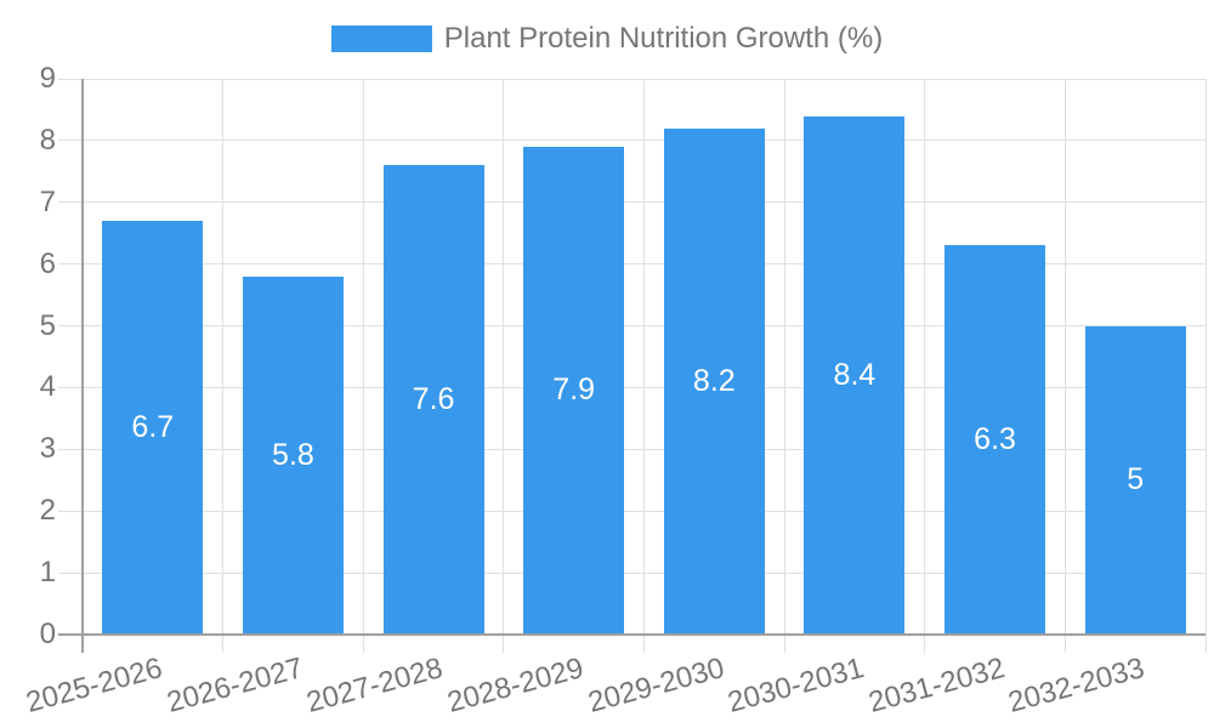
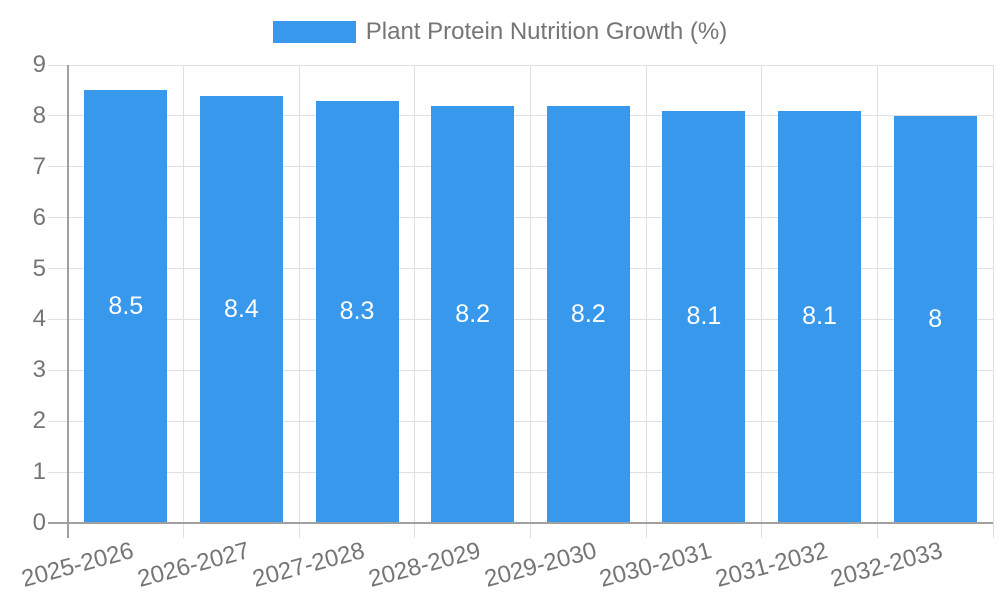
2025-2026: 6.7 -> 8.5
2026-2027: 5.8 -> 8.4
2027-2028: 7.6 -> 8.3
2028-2029: 7.9 -> 8.2
2030-2031: 8.4 -> 8.1
2031-2032: 6.3 -> 8.1
2032-2033: 5 -> 8
